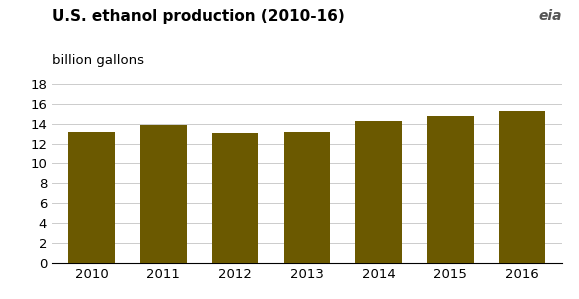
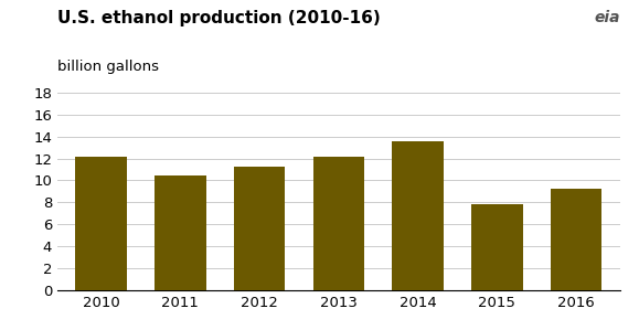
2010: 13.2 -> 12.2
2011: 13.9 -> 10.4
2012: 13.1 -> 11.2
2013: 13.2 -> 12.2
2014: 14.3 -> 13.6
2015: 14.8 -> 7.8
2016: 15.3 -> 9.2
